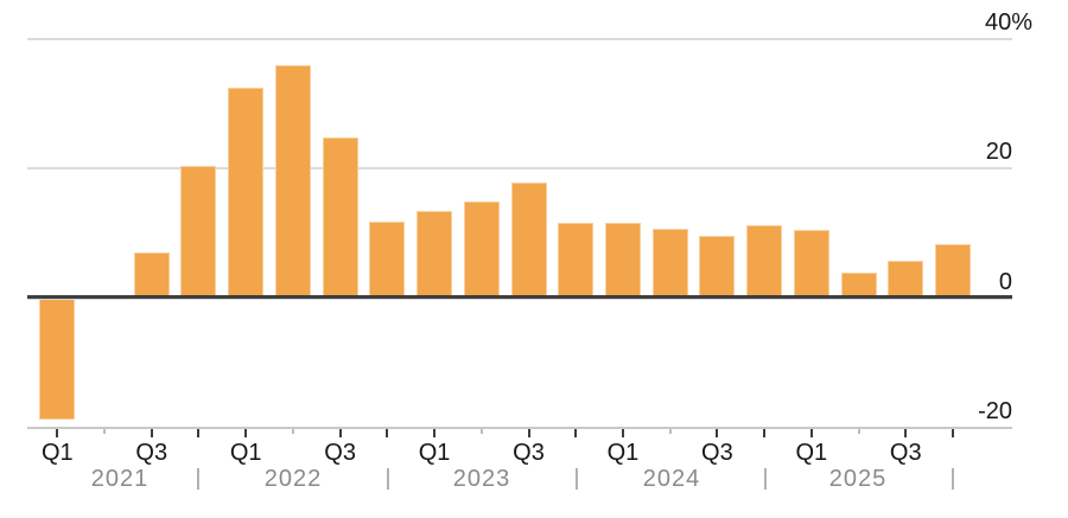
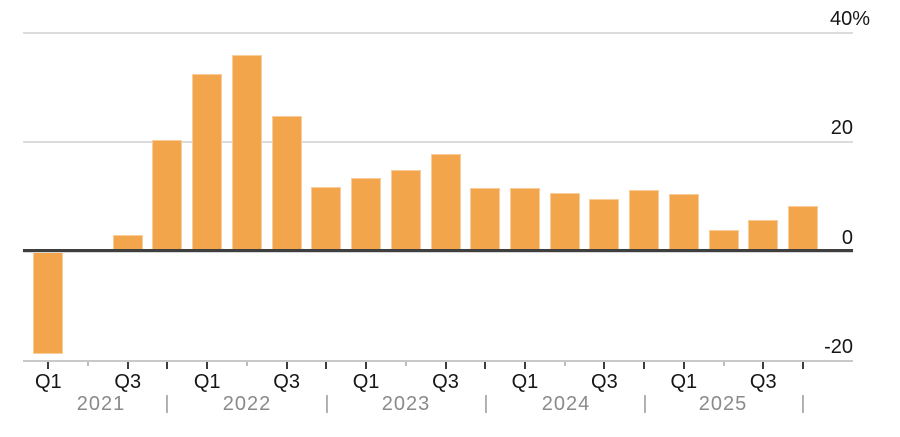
Q3 2021: 7 -> 3
